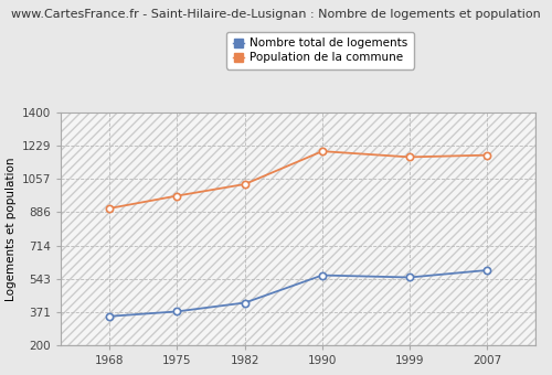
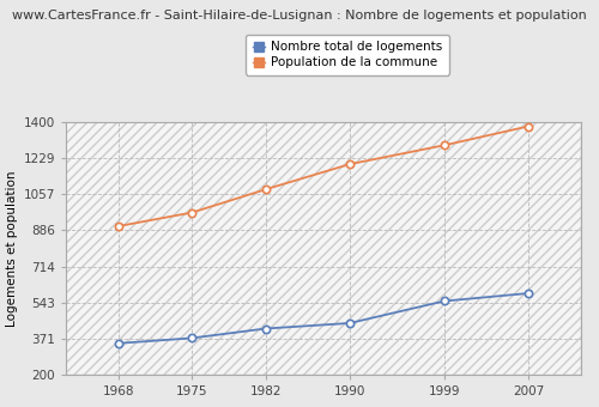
Population de la commune/1982: 1030 -> 1080
Nombre total de logements/1990: 560 -> 440
Population de la commune/1999: 1170 -> 1290
Population de la commune/2007: 1180 -> 1380
